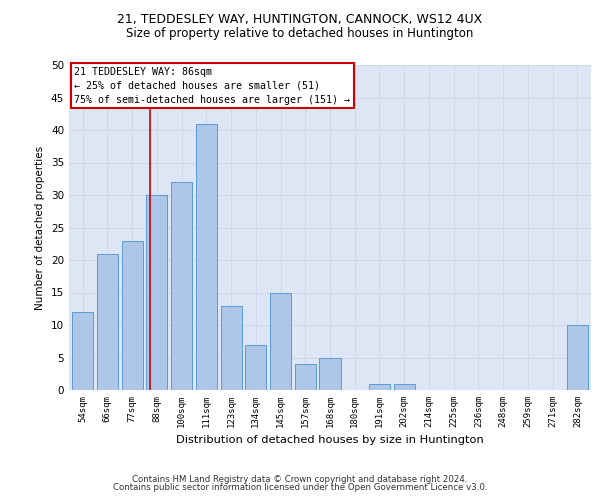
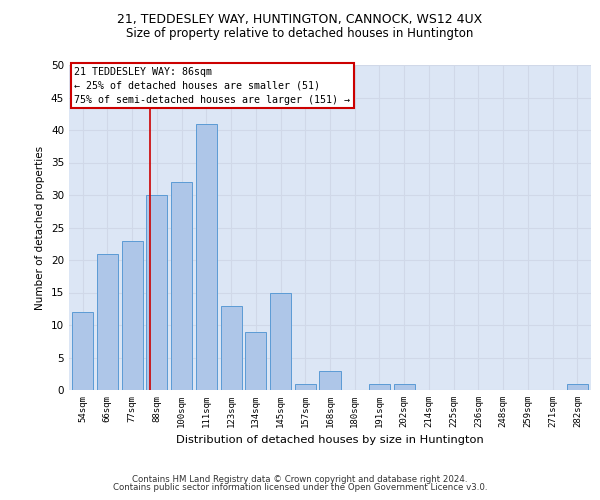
134sqm: 7 -> 9
157sqm: 4 -> 1
168sqm: 5 -> 3
282sqm: 10 -> 1
